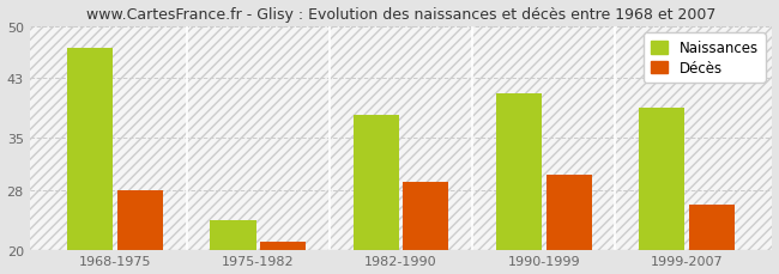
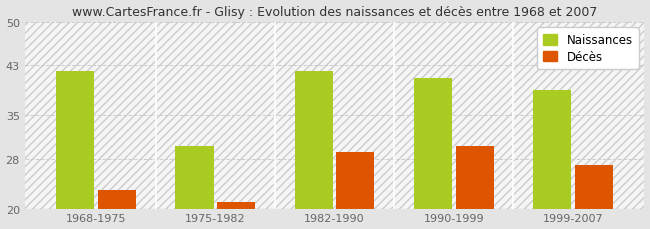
Naissances/1968-1975: 47 -> 42
Décès/1968-1975: 28 -> 23
Naissances/1975-1982: 24 -> 30
Naissances/1982-1990: 38 -> 42
Décès/1999-2007: 26 -> 27
